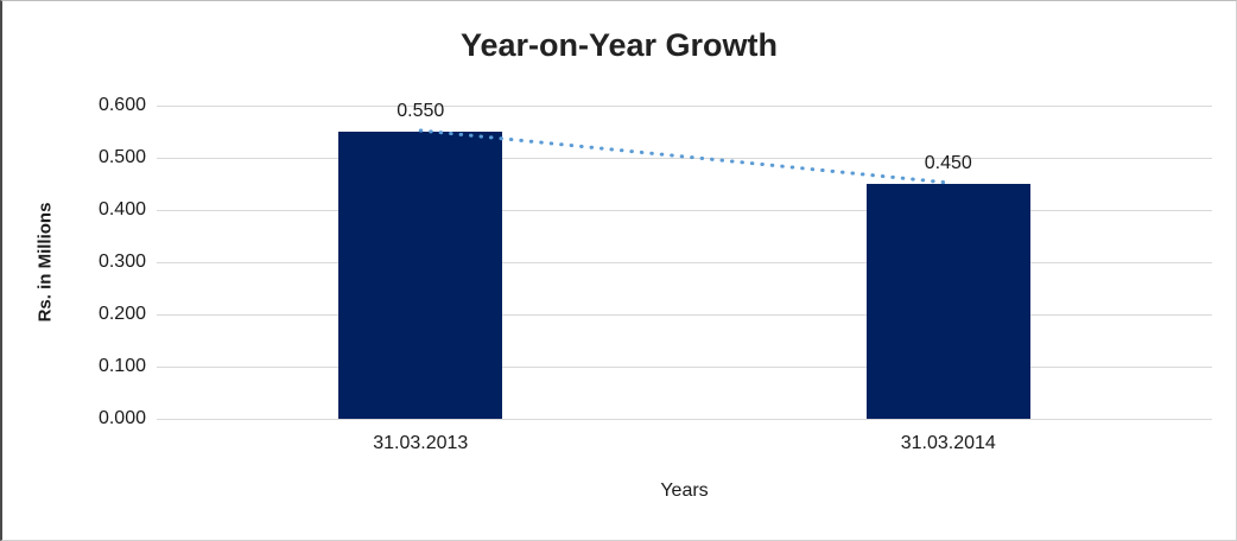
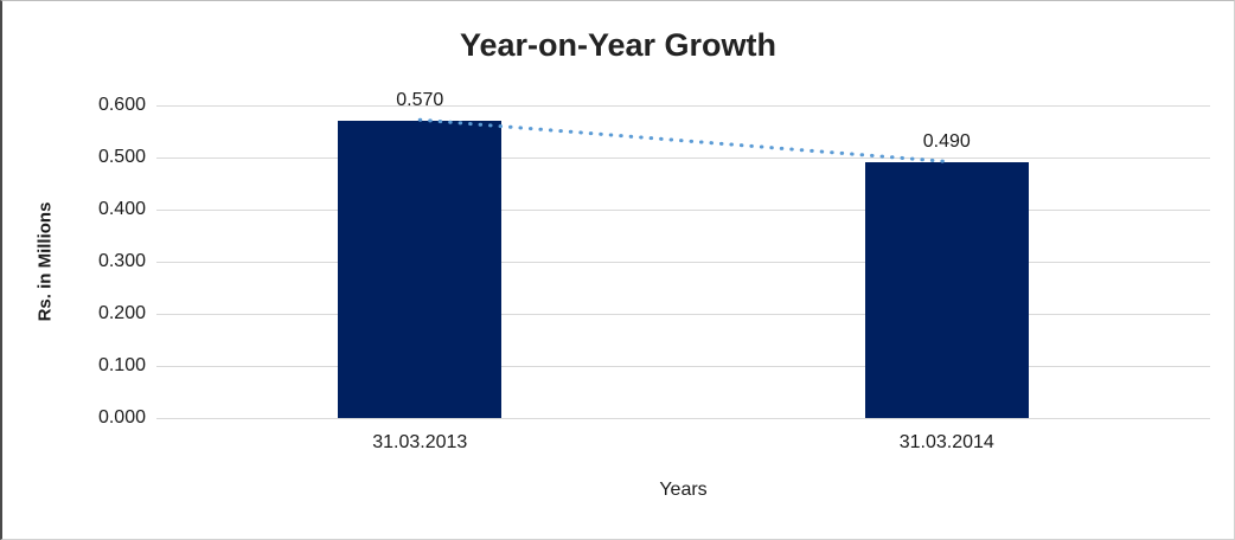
31.03.2013: 0.550 -> 0.570
31.03.2014: 0.450 -> 0.490
